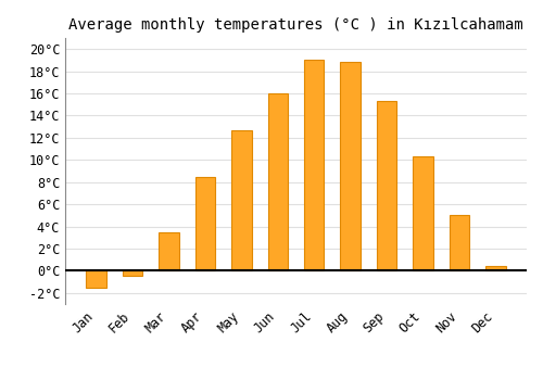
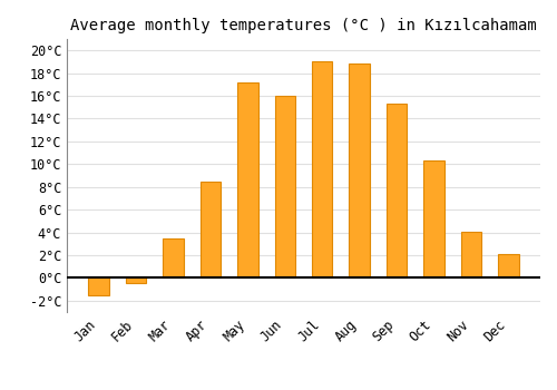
May: 12.7°C -> 17.2°C
Nov: 5.0°C -> 4.1°C
Dec: 0.4°C -> 2.1°C
